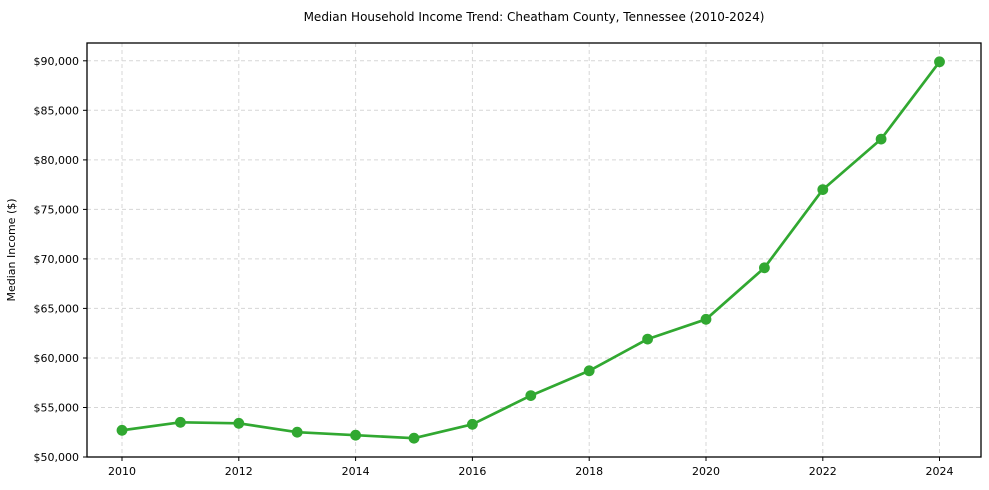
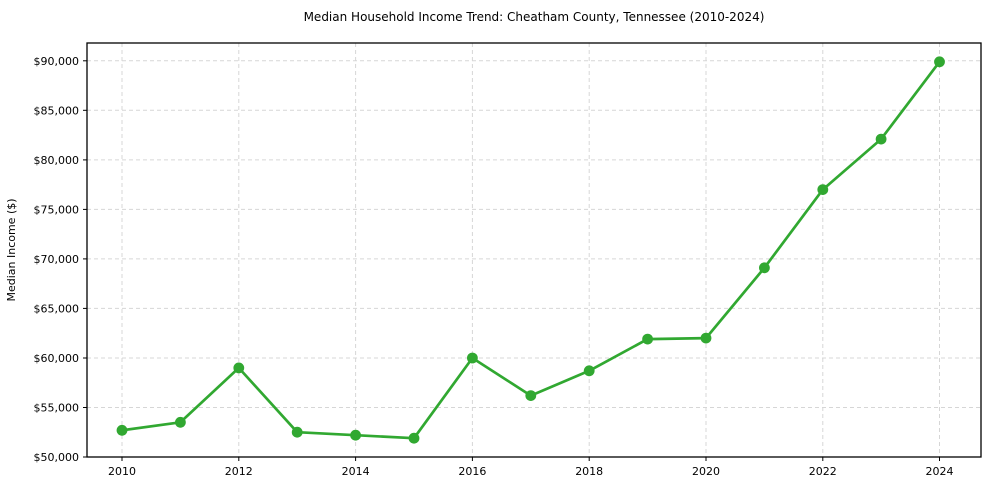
2012: $53000 -> $59000
2016: $53000 -> $60000
2020: $64000 -> $62000
